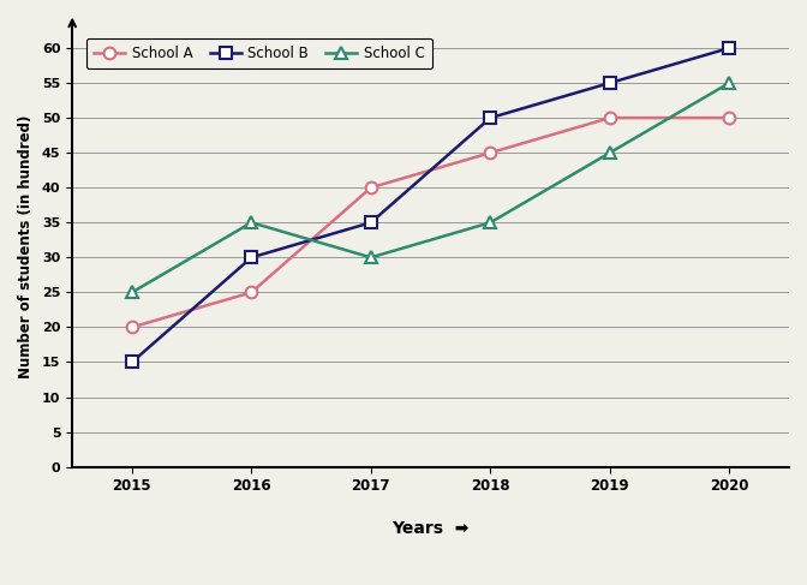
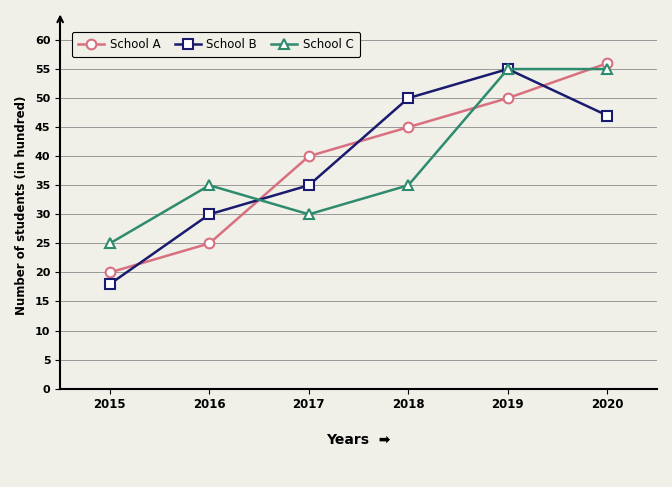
School B/2015: 15 -> 18
School C/2019: 45 -> 55
School A/2020: 50 -> 56
School B/2020: 60 -> 47
